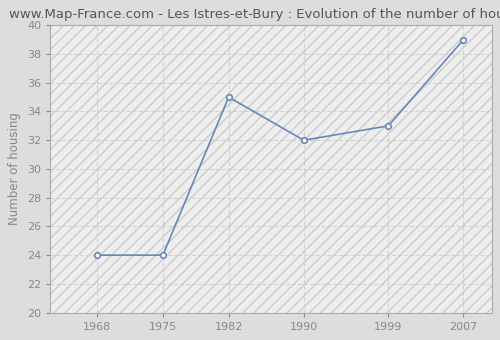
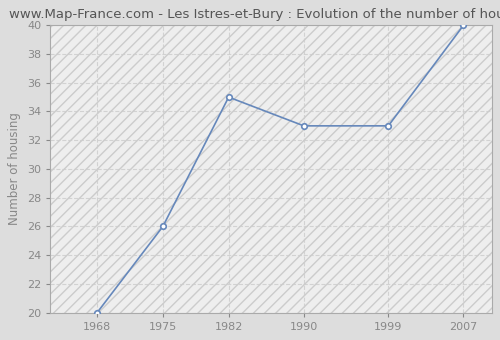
1968: 24 -> 20
1975: 24 -> 26
1990: 32 -> 33
2007: 39 -> 40
